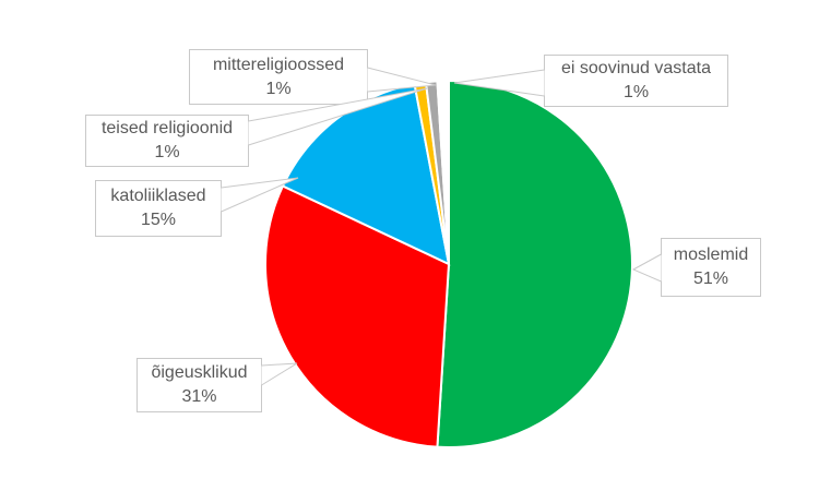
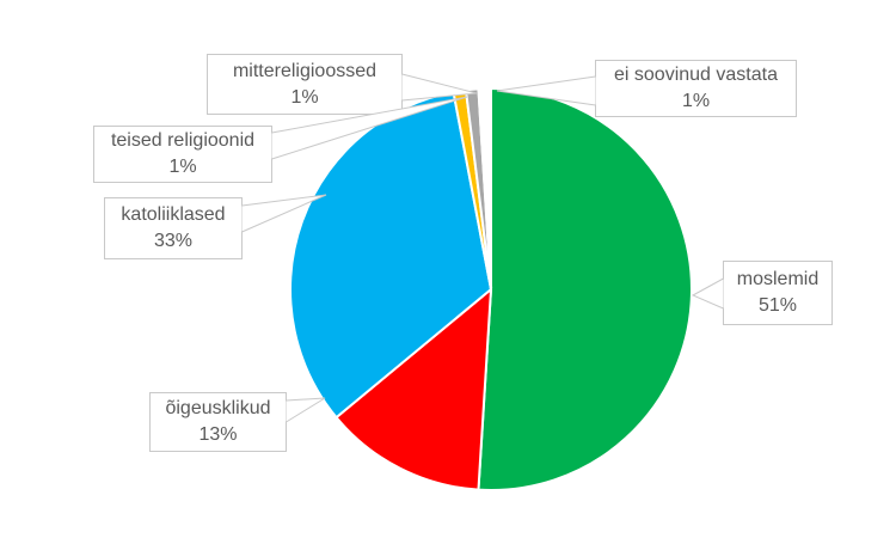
õigeusklikud: 31% -> 13%
katoliiklased: 15% -> 33%
